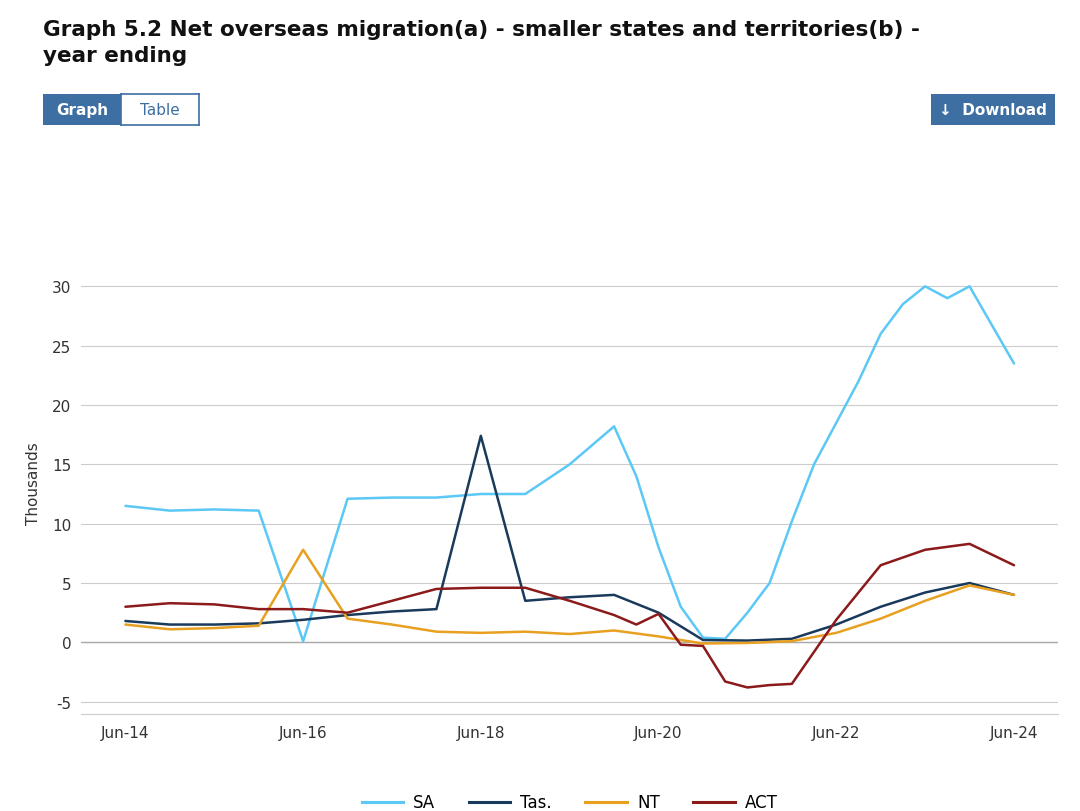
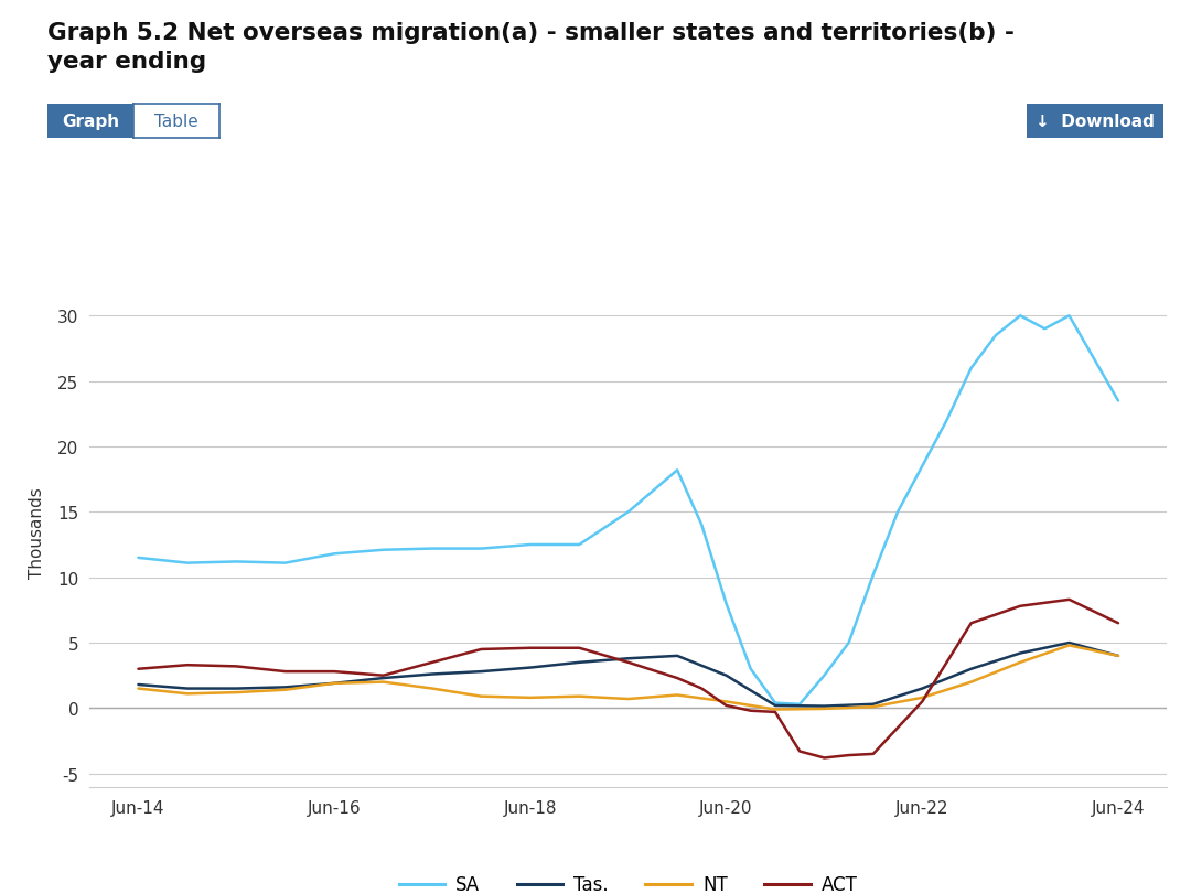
SA/Jun-16: 0.1 -> 11.8
NT/Jun-16: 7.8 -> 1.9
Tas./Jun-18: 17.4 -> 3.1
ACT/Jun-20: 2.4 -> 0.2
ACT/Jun-22: 1.9 -> 0.5
